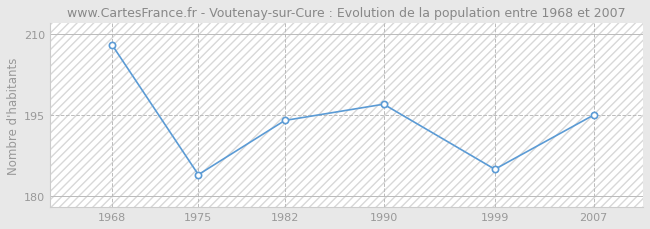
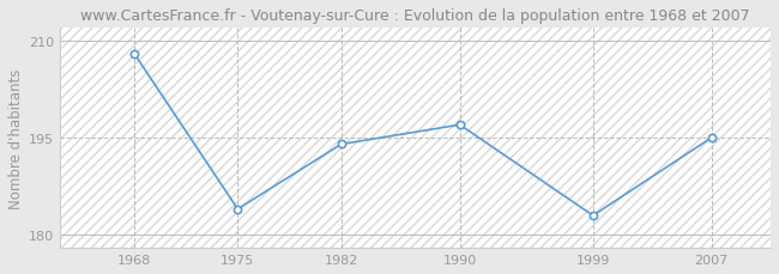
1999: 185 -> 183
